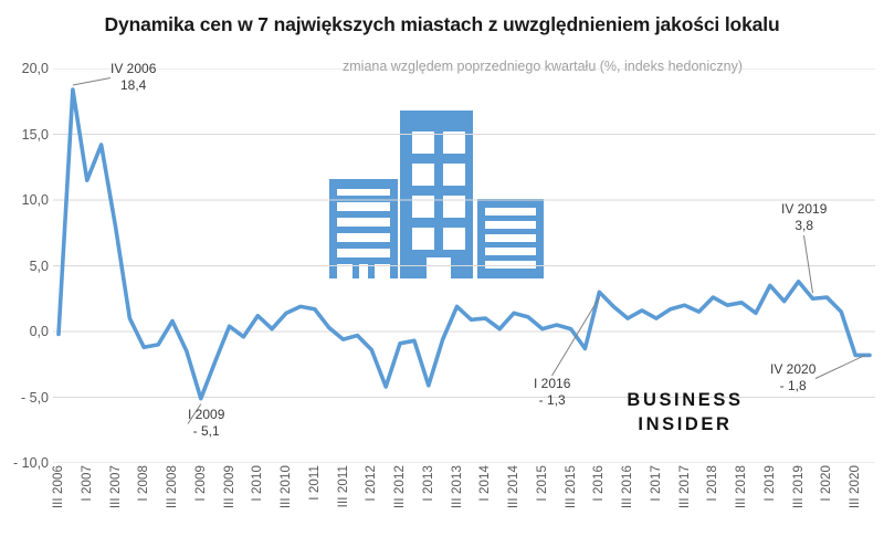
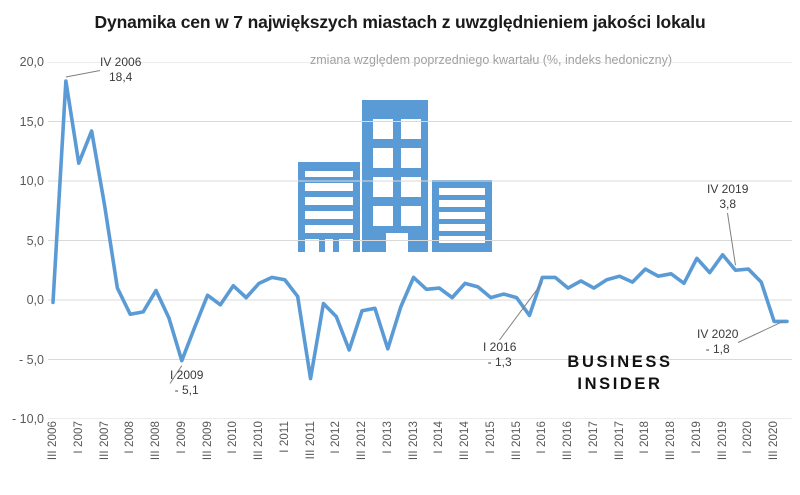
III 2011: -0,6 -> -6,6
I 2016: 3,0 -> 1,9
